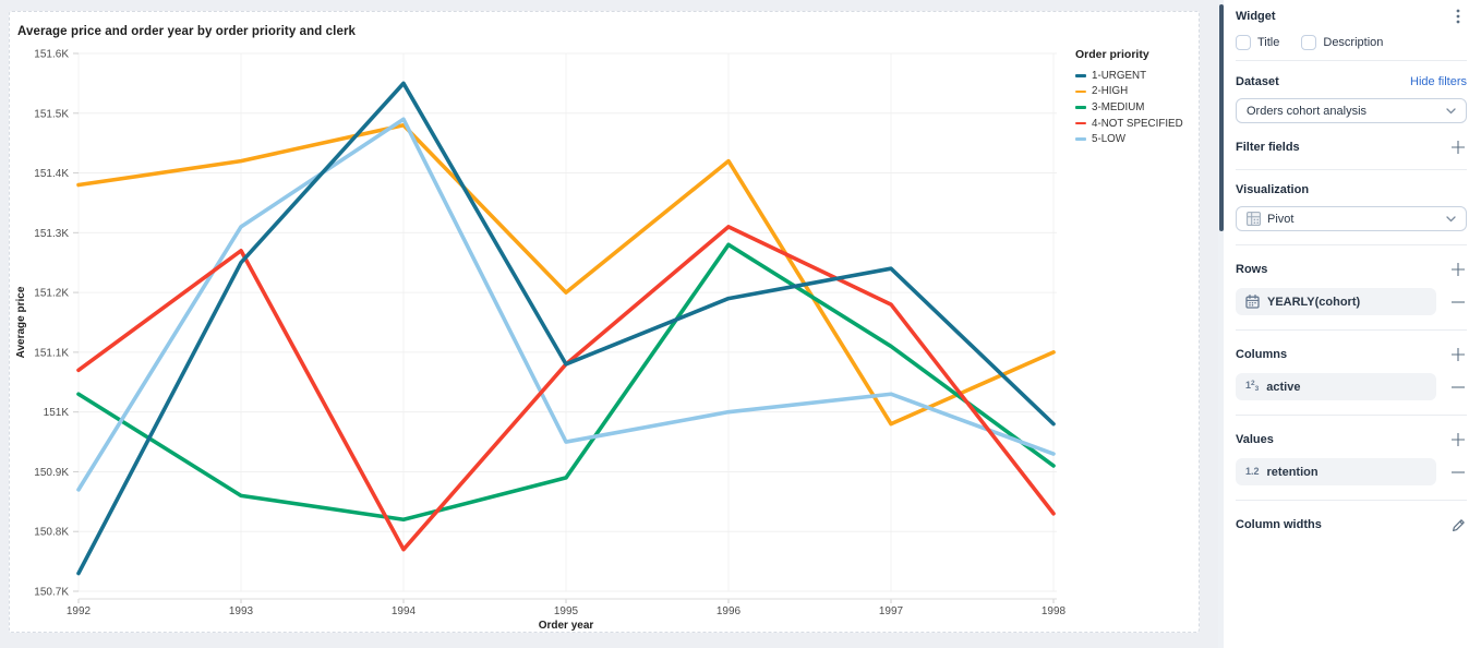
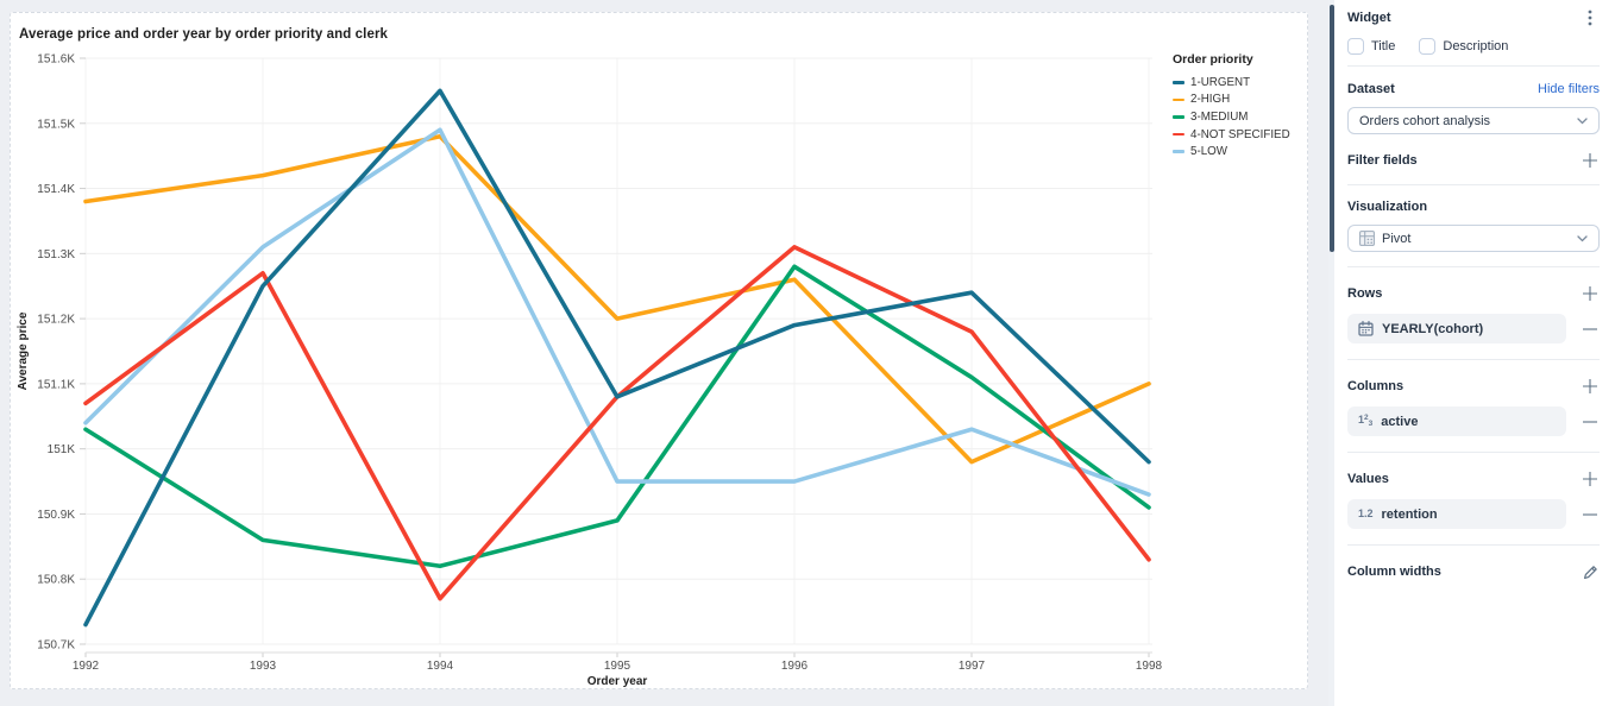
5-LOW/1992: 150.87K -> 151.04K
2-HIGH/1996: 151.42K -> 151.26K
5-LOW/1996: 151.00K -> 150.95K
